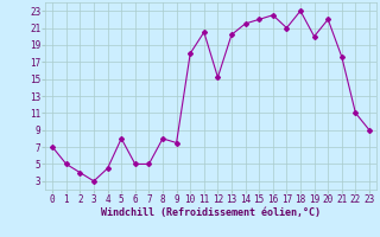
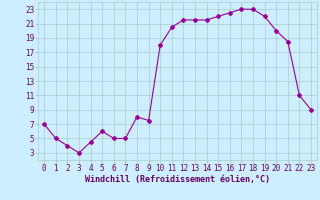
5: 8.0 -> 6.0
12: 15.2 -> 21.5
13: 20.2 -> 21.5
17: 21.0 -> 23.0
19: 20.0 -> 22.0
20: 22.0 -> 20.0
21: 17.6 -> 18.5
